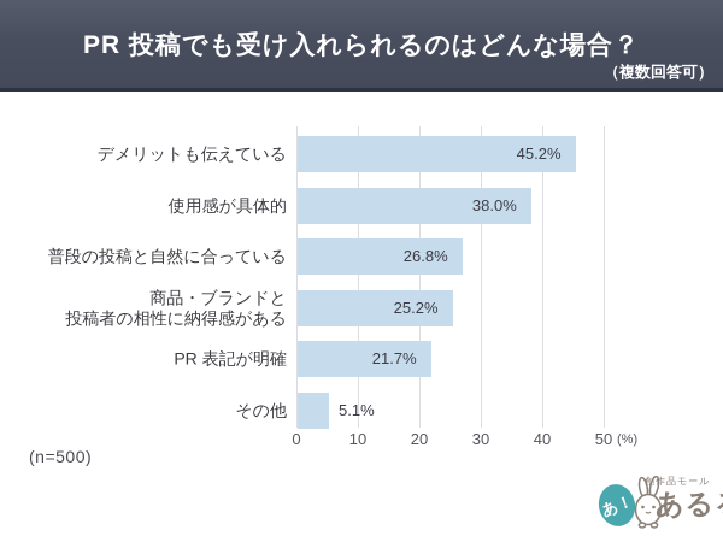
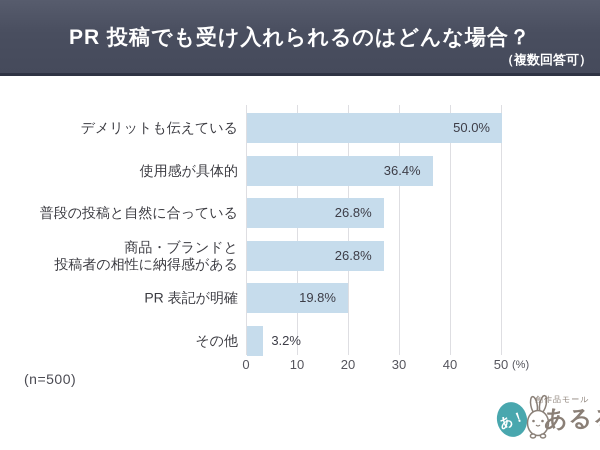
デメリットも伝えている: 45.2% -> 50.0%
使用感が具体的: 38.0% -> 36.4%
商品・ブランドと 投稿者の相性に納得感がある: 25.2% -> 26.8%
PR 表記が明確: 21.7% -> 19.8%
その他: 5.1% -> 3.2%
